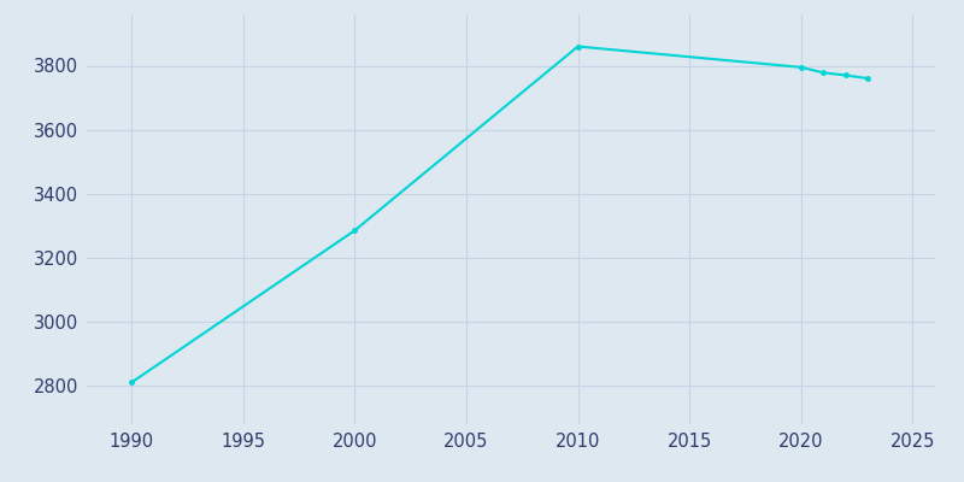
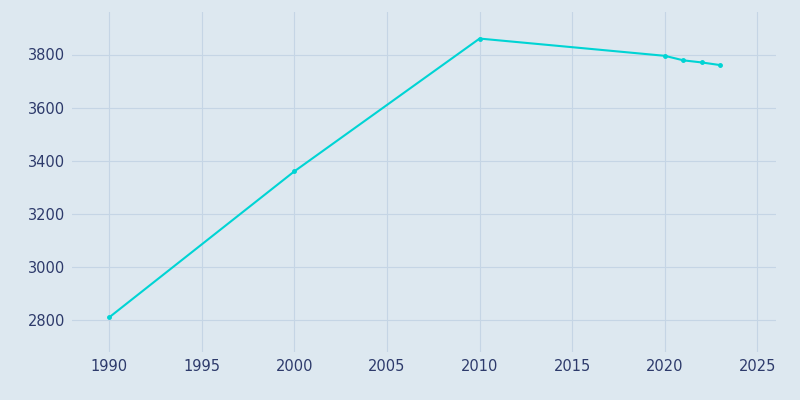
2000: 3285 -> 3360
